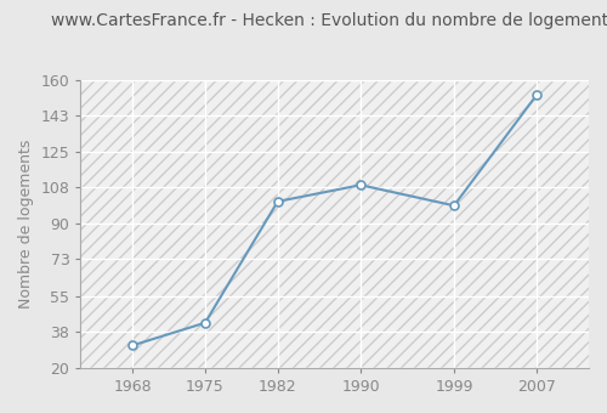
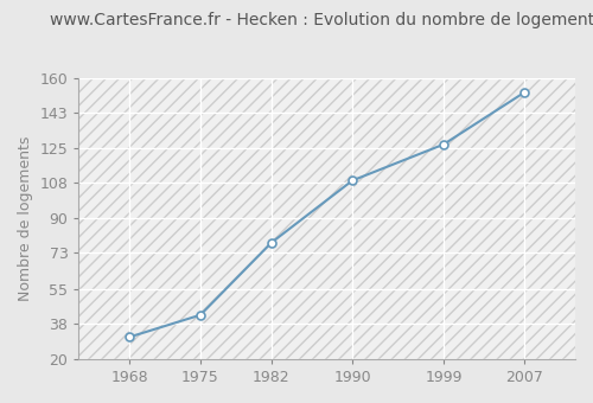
1982: 101 -> 78
1999: 99 -> 127
